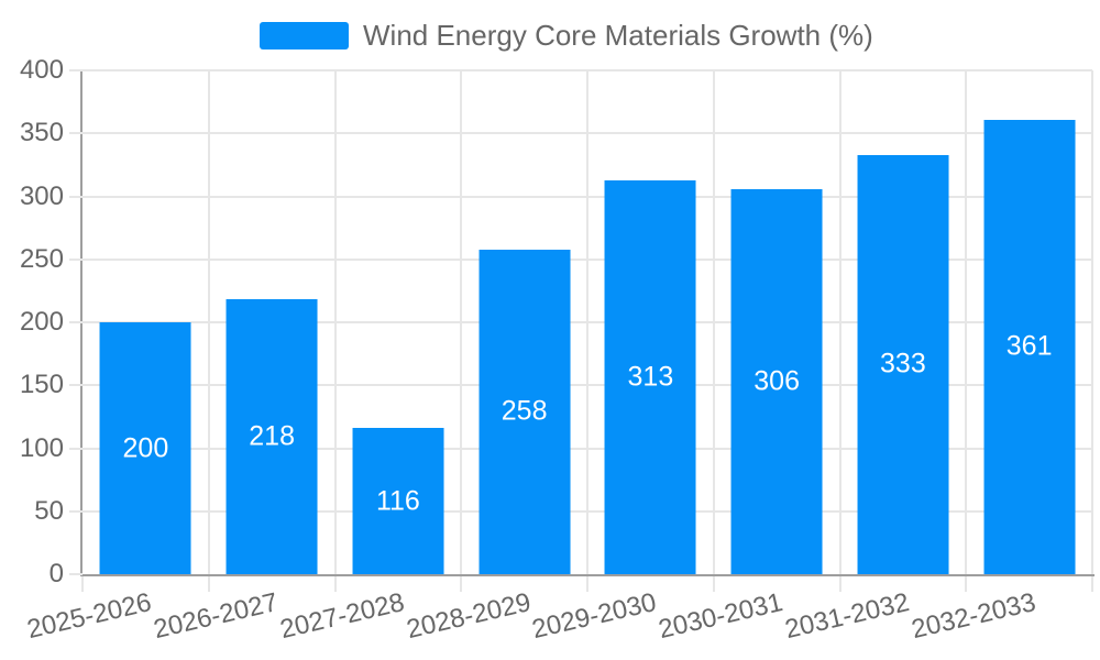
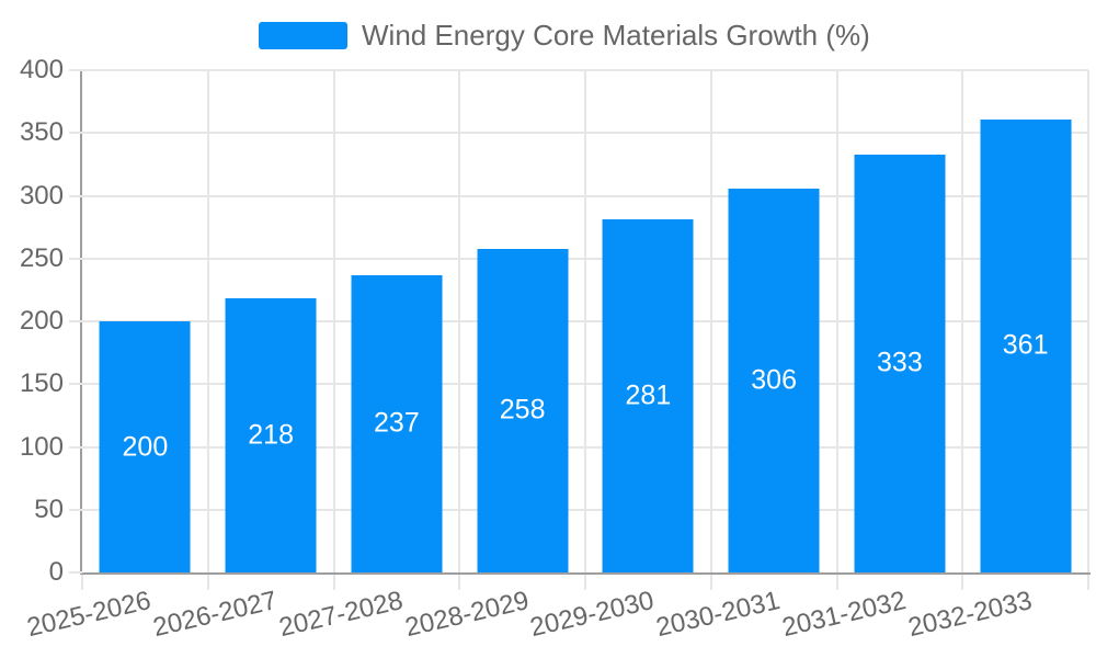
2027-2028: 116 -> 237
2029-2030: 313 -> 281
